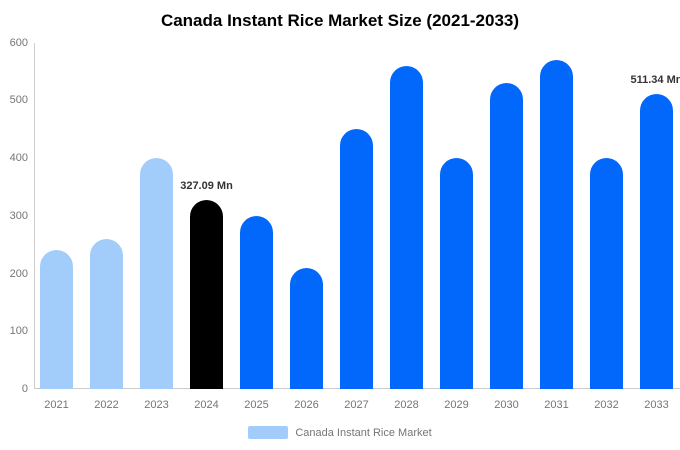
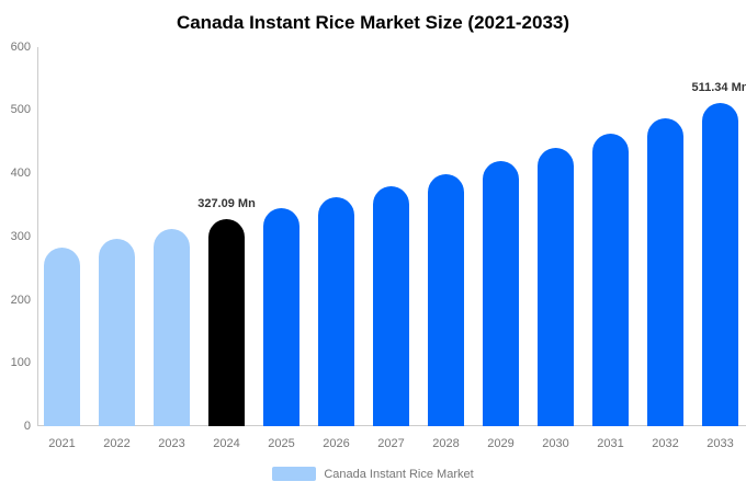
2021: 240 -> 280
2022: 260 -> 300
2023: 400 -> 310
2025: 300 -> 340
2026: 210 -> 360
2027: 450 -> 380
2028: 560 -> 400
2029: 400 -> 420
2030: 530 -> 440
2031: 570 -> 460
2032: 400 -> 490
